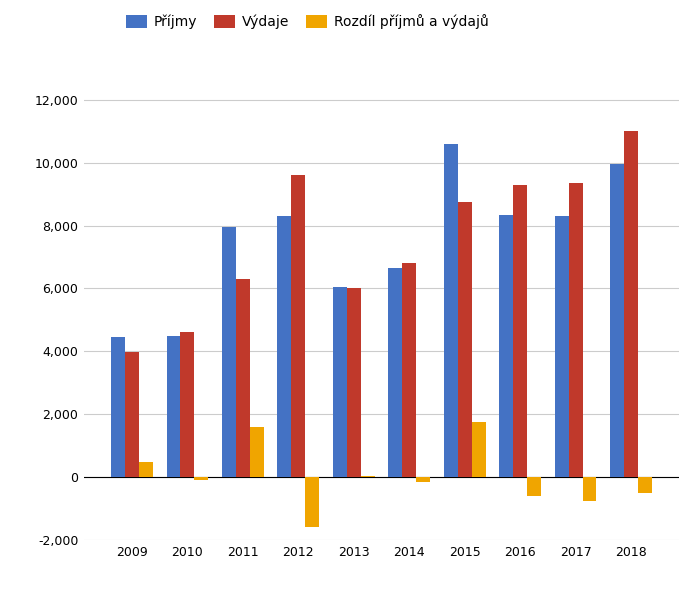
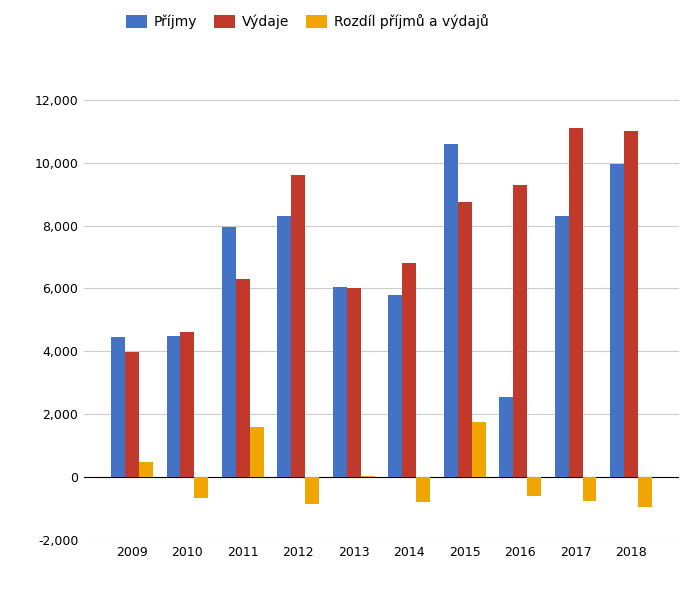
Rozdíl příjmů a výdajů/2010: -100 -> -650
Rozdíl příjmů a výdajů/2012: -1,600 -> -850
Příjmy/2014: 6,650 -> 5,800
Rozdíl příjmů a výdajů/2014: -150 -> -800
Příjmy/2016: 8,350 -> 2,550
Výdaje/2017: 9,350 -> 11,100
Rozdíl příjmů a výdajů/2018: -500 -> -950
